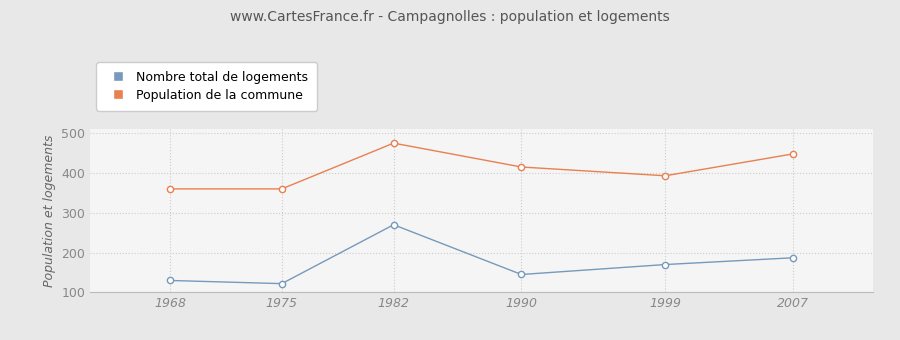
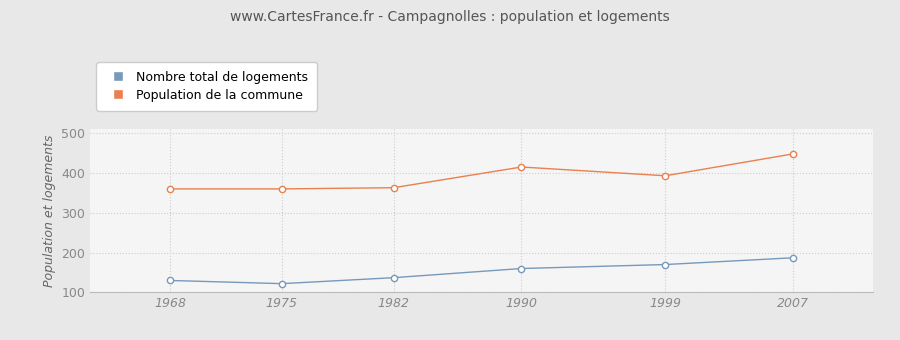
Nombre total de logements/1982: 270 -> 137
Population de la commune/1982: 475 -> 363
Nombre total de logements/1990: 145 -> 160
